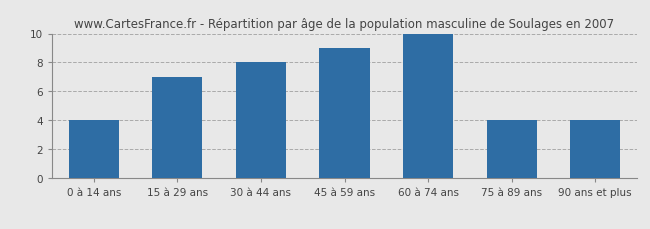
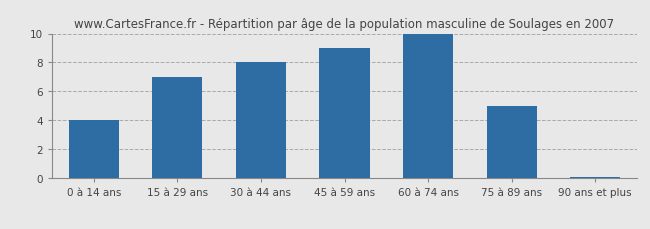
75 à 89 ans: 4.0 -> 5.0
90 ans et plus: 4.0 -> 0.1
